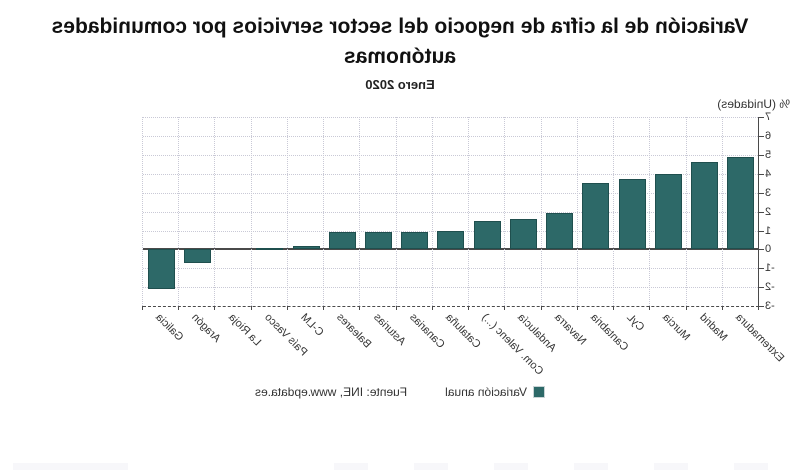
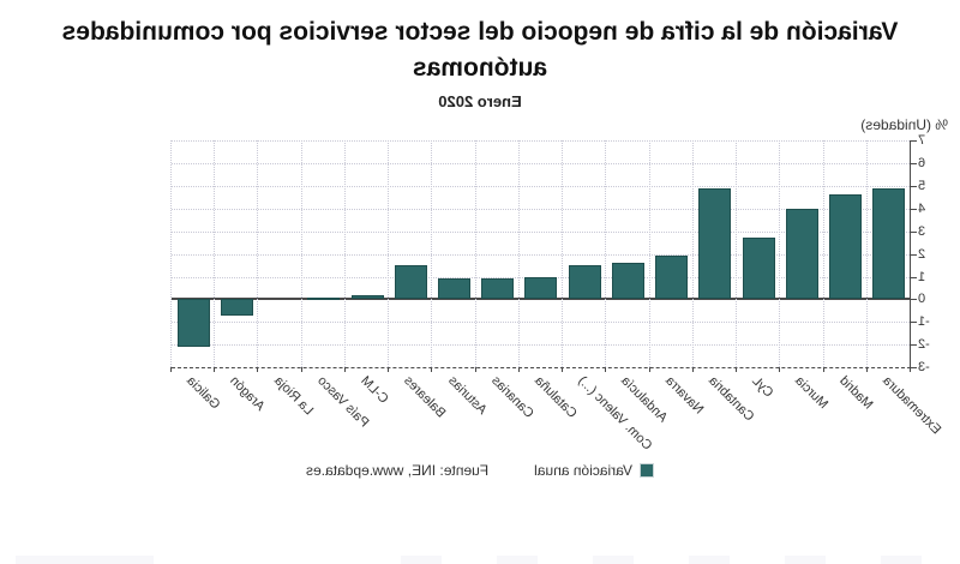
CyL: 3.7 -> 2.7
Cantabria: 3.5 -> 4.9
Baleares: 0.9 -> 1.5
